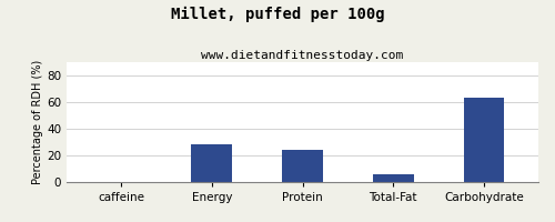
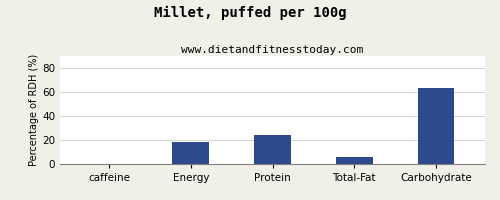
Energy: 28 -> 18
